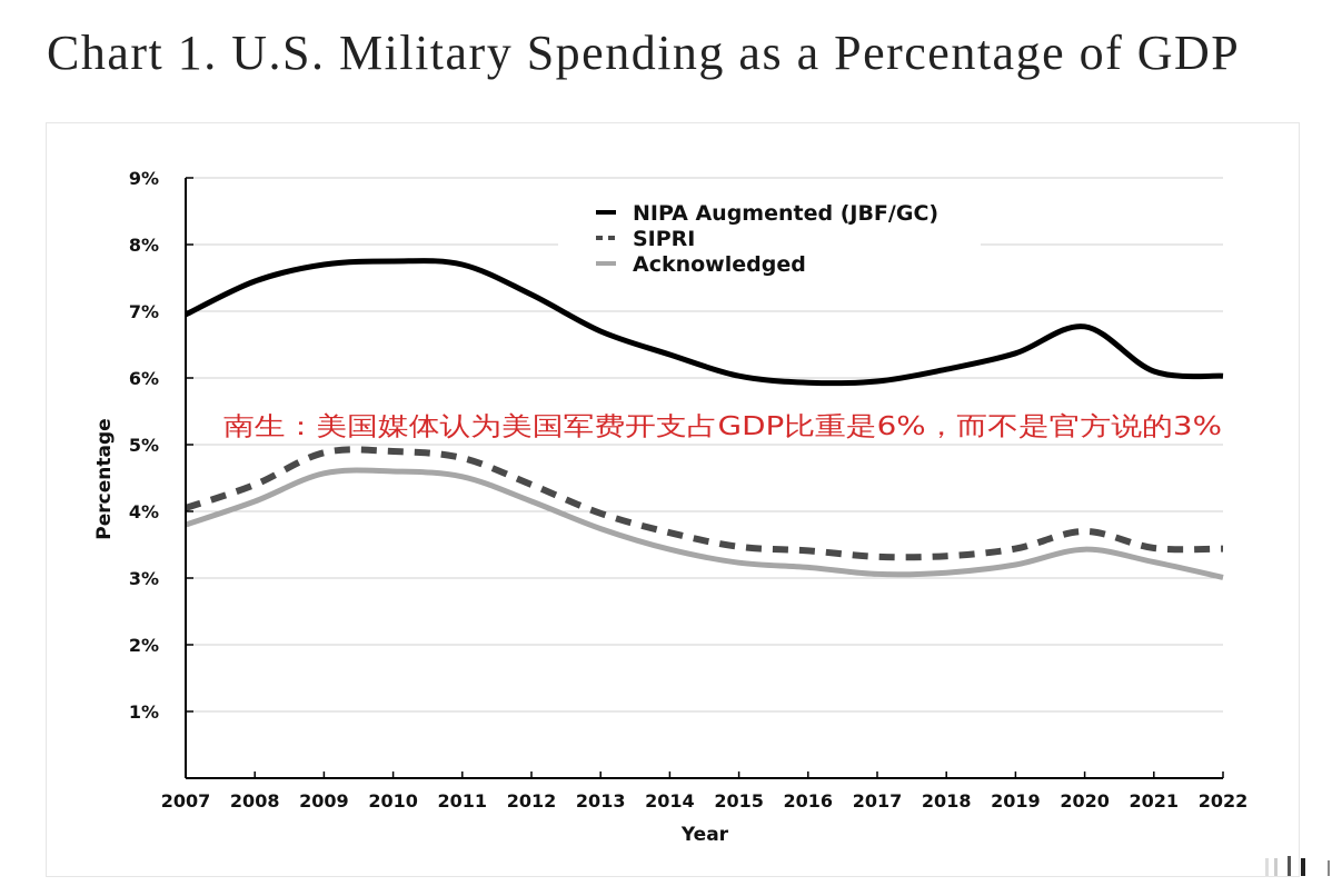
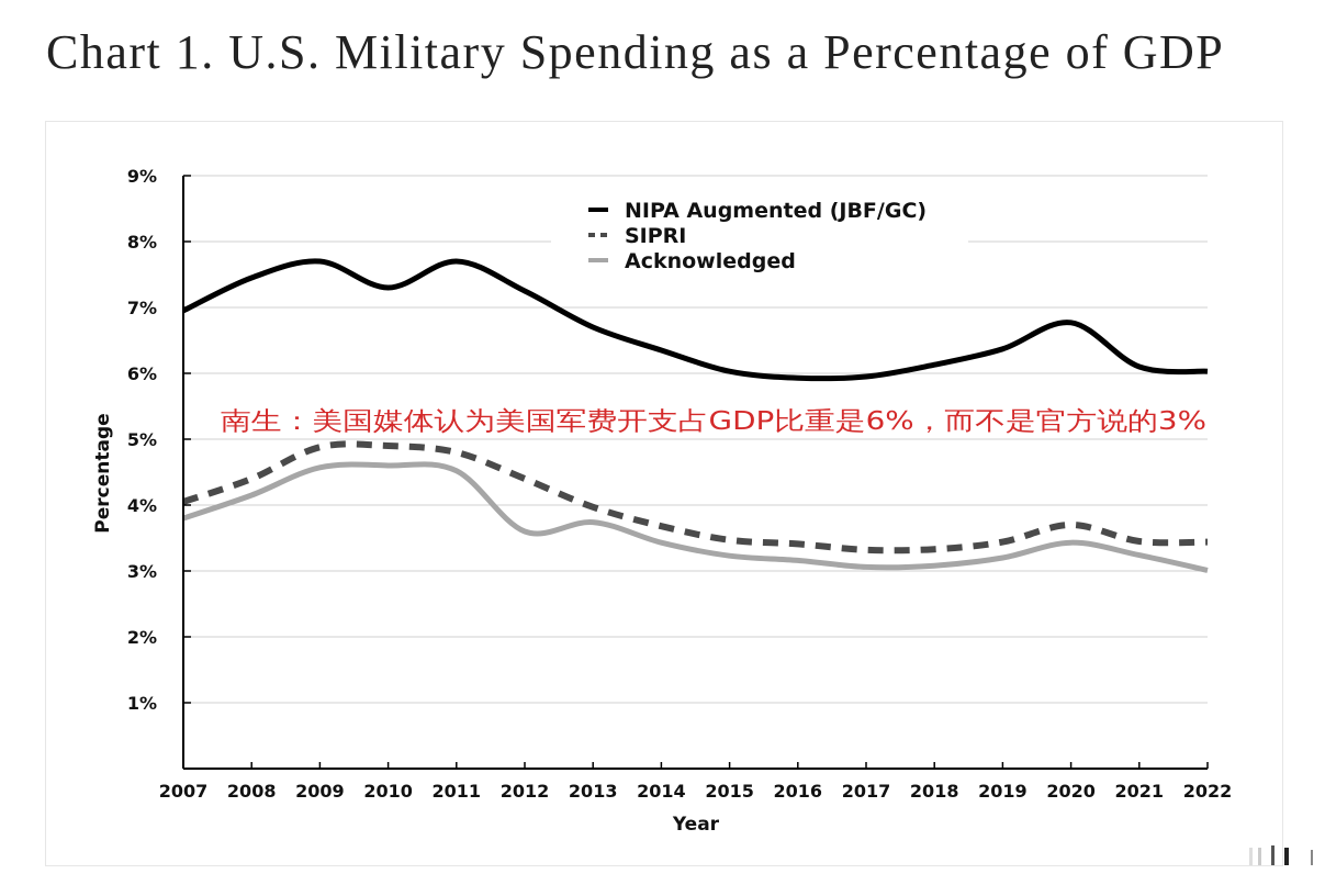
NIPA Augmented (JBF/GC)/2010: 7.8% -> 7.3%
Acknowledged/2012: 4.2% -> 3.6%
